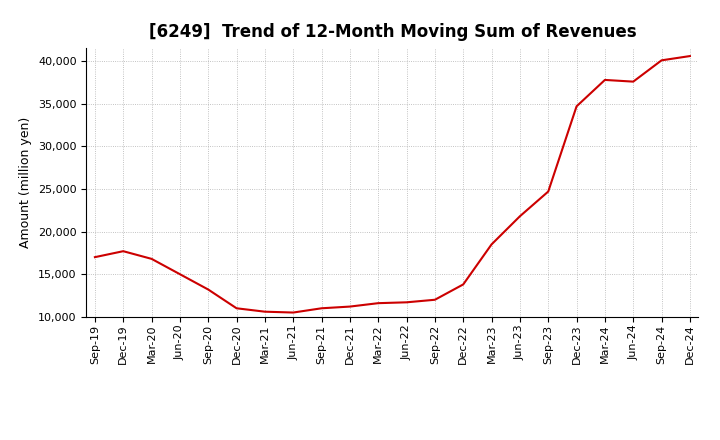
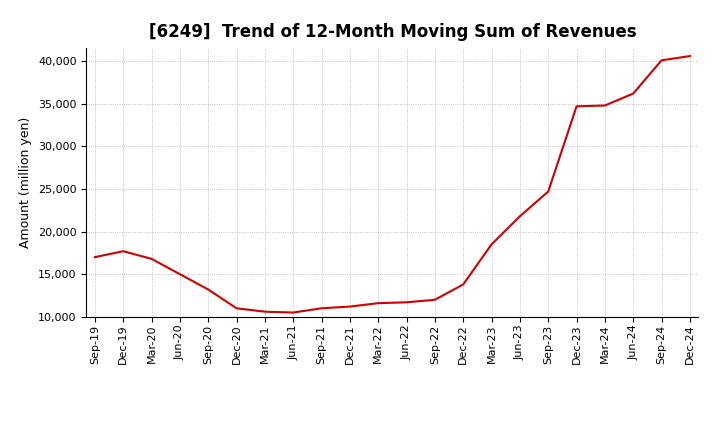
Mar-24: 37,800 -> 34,800
Jun-24: 37,600 -> 36,200
